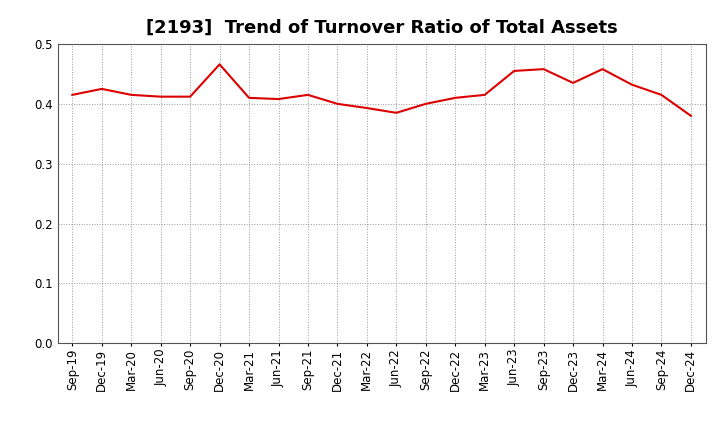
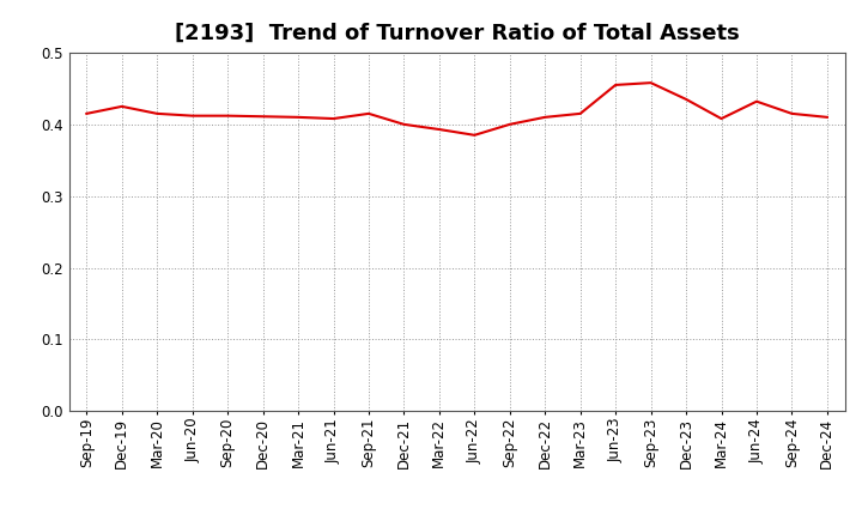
Dec-20: 0.466 -> 0.411
Mar-24: 0.458 -> 0.408
Dec-24: 0.380 -> 0.410
